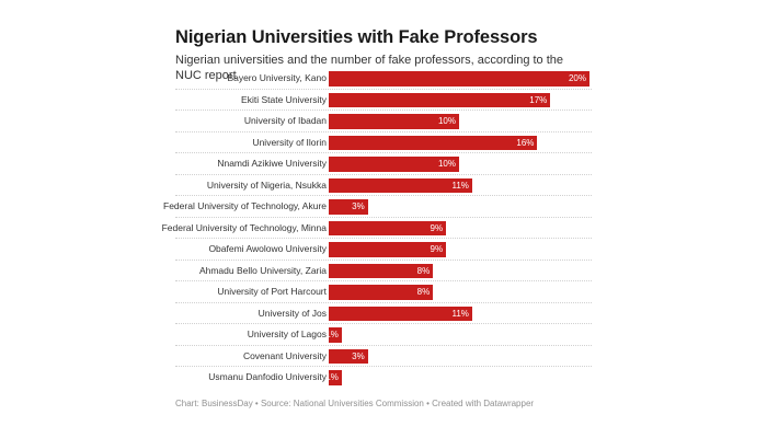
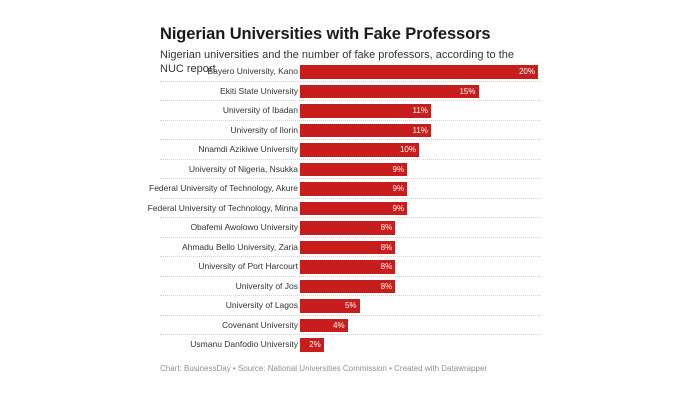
Ekiti State University: 17% -> 15%
University of Ibadan: 10% -> 11%
University of Ilorin: 16% -> 11%
University of Nigeria, Nsukka: 11% -> 9%
Federal University of Technology, Akure: 3% -> 9%
Obafemi Awolowo University: 9% -> 8%
University of Jos: 11% -> 8%
University of Lagos: 1% -> 5%
Covenant University: 3% -> 4%
Usmanu Danfodio University: 1% -> 2%
